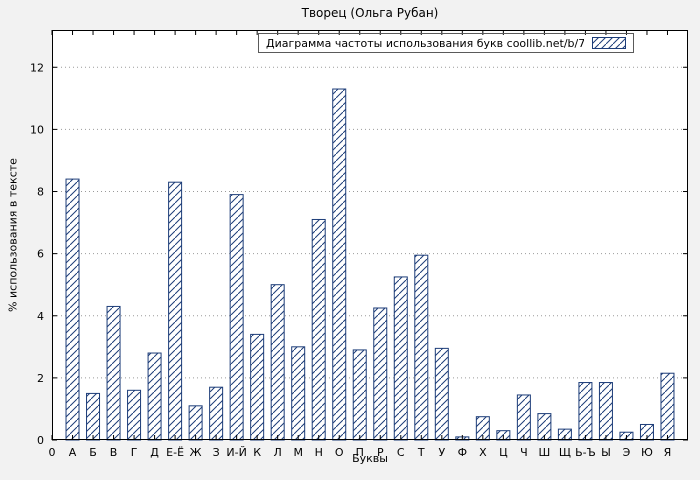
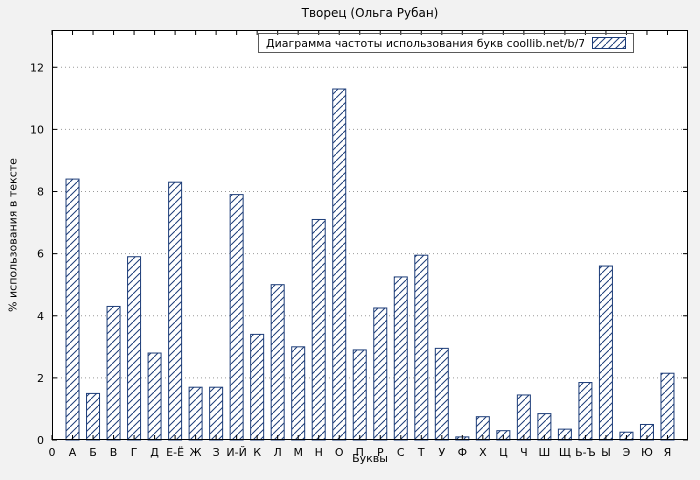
Г: 1.6 -> 5.9
Ж: 1.1 -> 1.7
Ы: 1.9 -> 5.6
